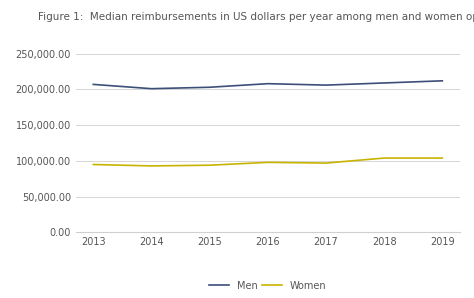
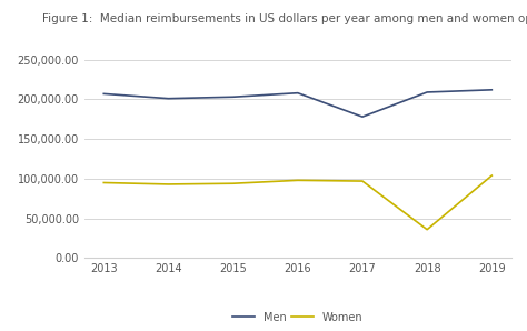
Men/2017: 206,000 -> 178,000
Women/2018: 104,000 -> 36,000
